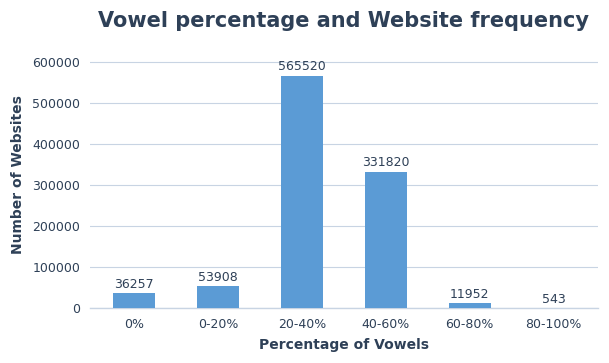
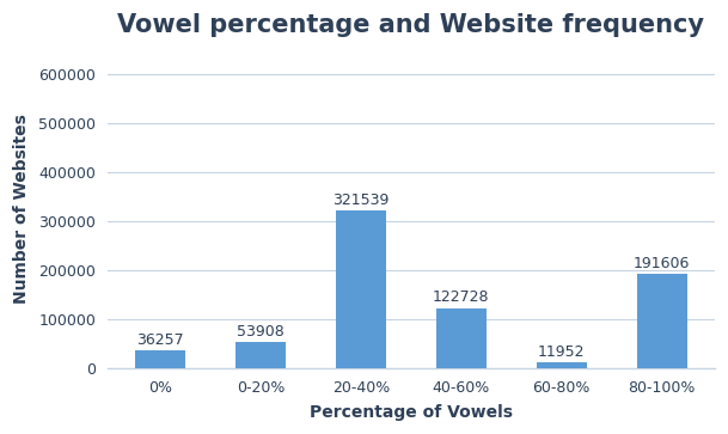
20-40%: 565520 -> 321539
40-60%: 331820 -> 122728
80-100%: 543 -> 191606
